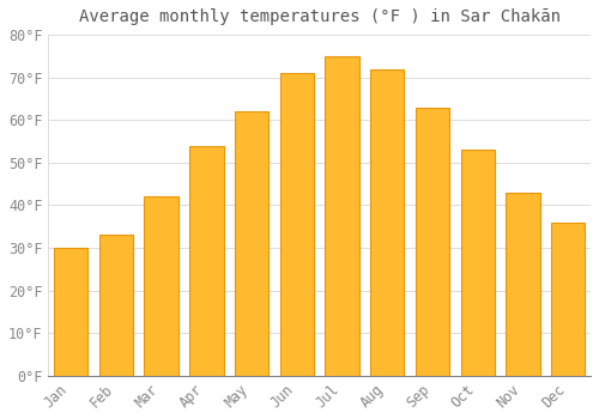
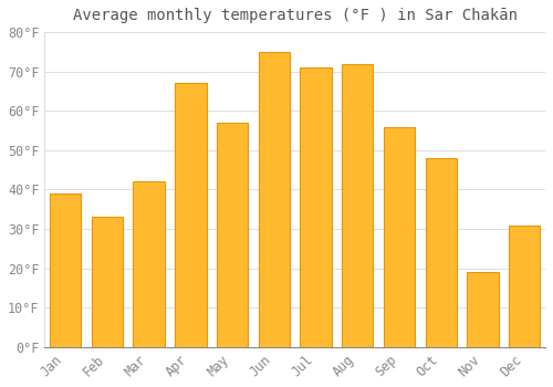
Jan: 30°F -> 39°F
Apr: 54°F -> 67°F
May: 62°F -> 57°F
Jun: 71°F -> 75°F
Jul: 75°F -> 71°F
Sep: 63°F -> 56°F
Oct: 53°F -> 48°F
Nov: 43°F -> 19°F
Dec: 36°F -> 31°F
